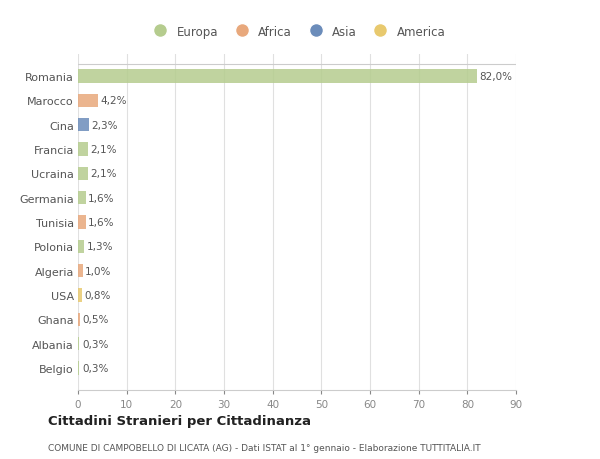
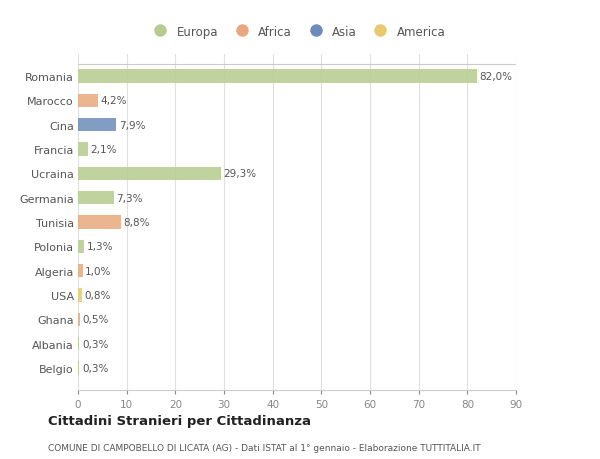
Cina: 2,3% -> 7,9%
Ucraina: 2,1% -> 29,3%
Germania: 1,6% -> 7,3%
Tunisia: 1,6% -> 8,8%
